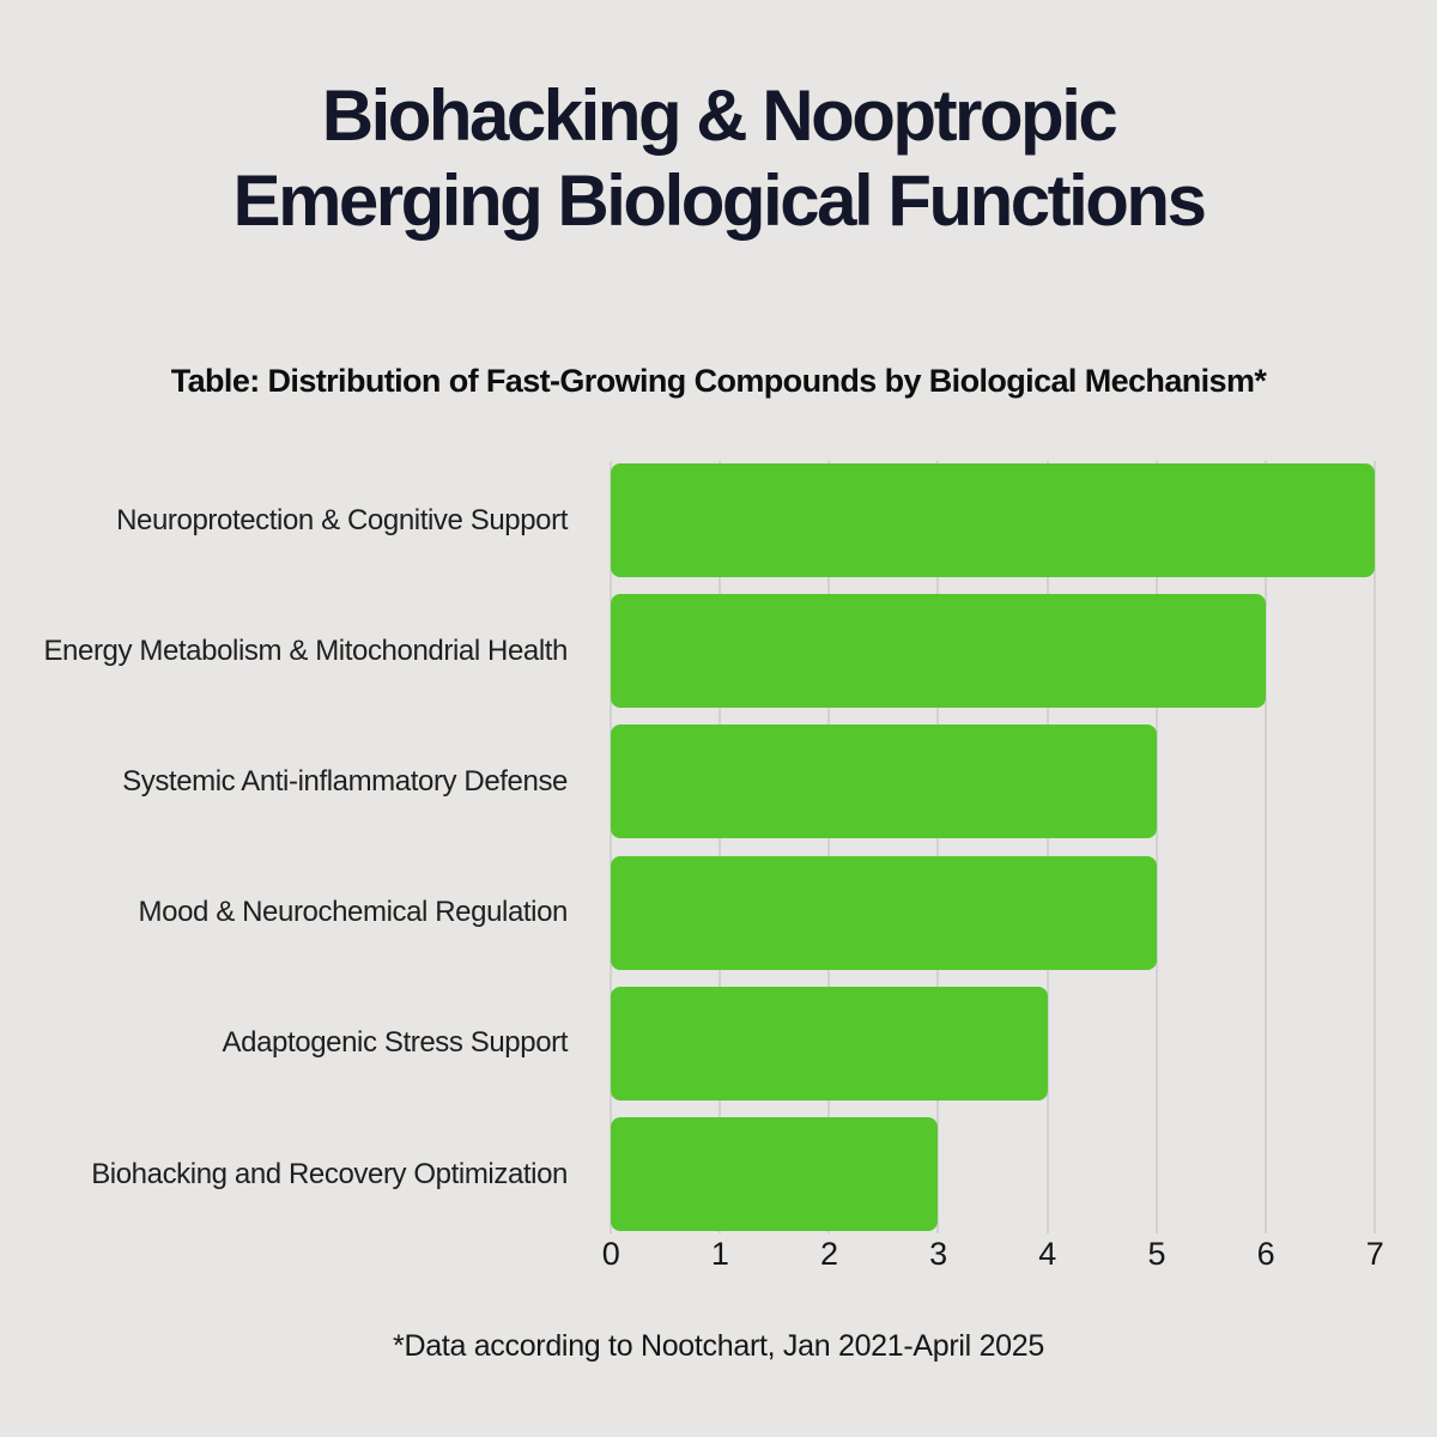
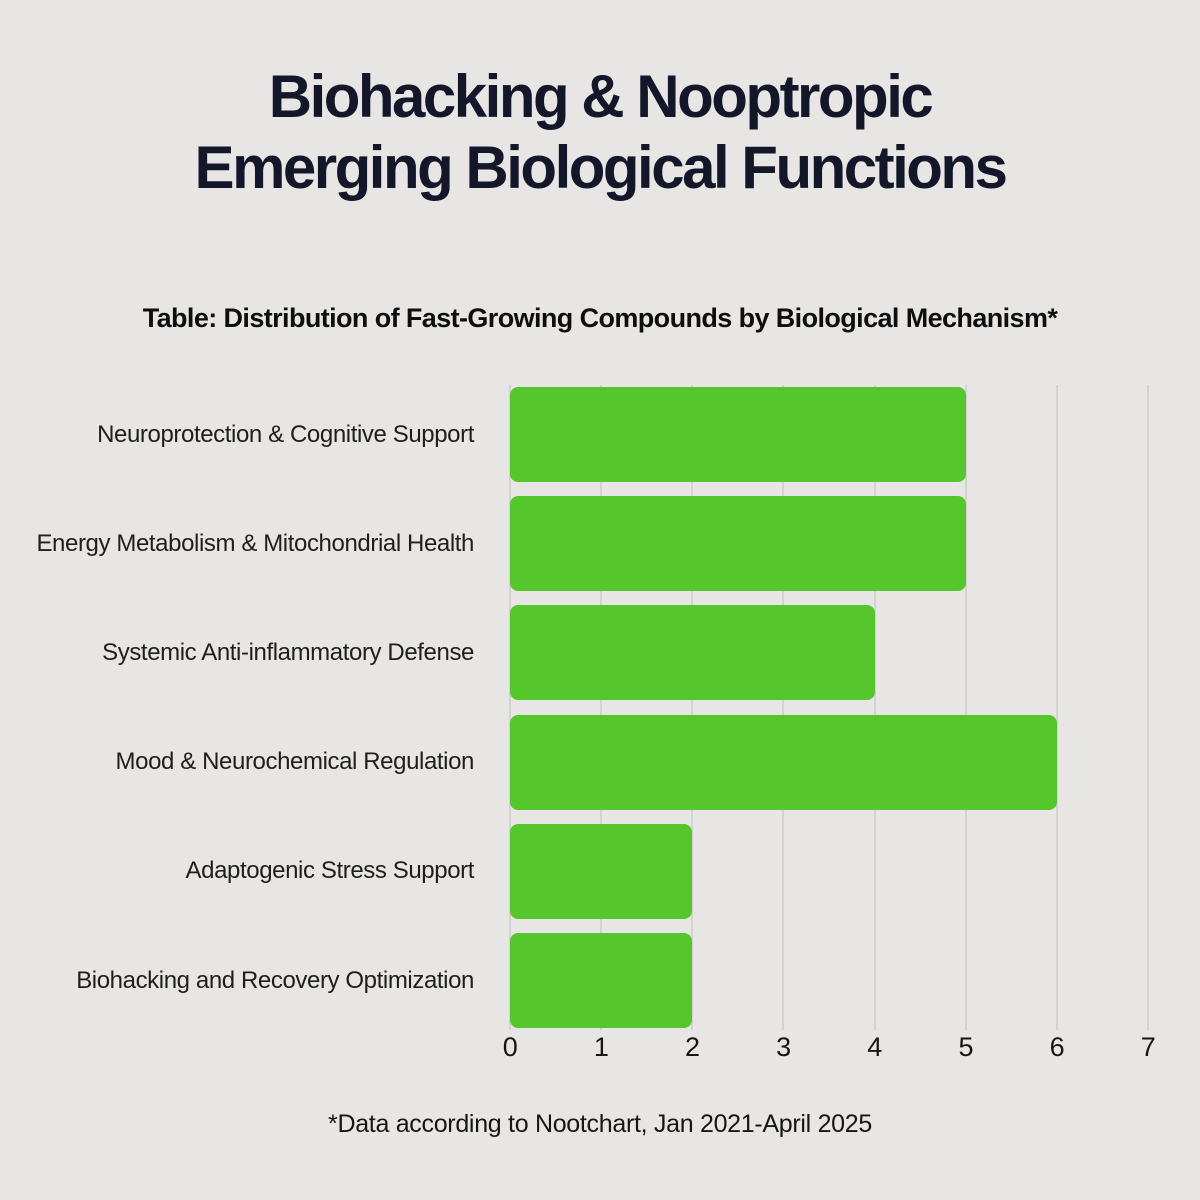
Neuroprotection & Cognitive Support: 7 -> 5
Energy Metabolism & Mitochondrial Health: 6 -> 5
Systemic Anti-inflammatory Defense: 5 -> 4
Mood & Neurochemical Regulation: 5 -> 6
Adaptogenic Stress Support: 4 -> 2
Biohacking and Recovery Optimization: 3 -> 2
